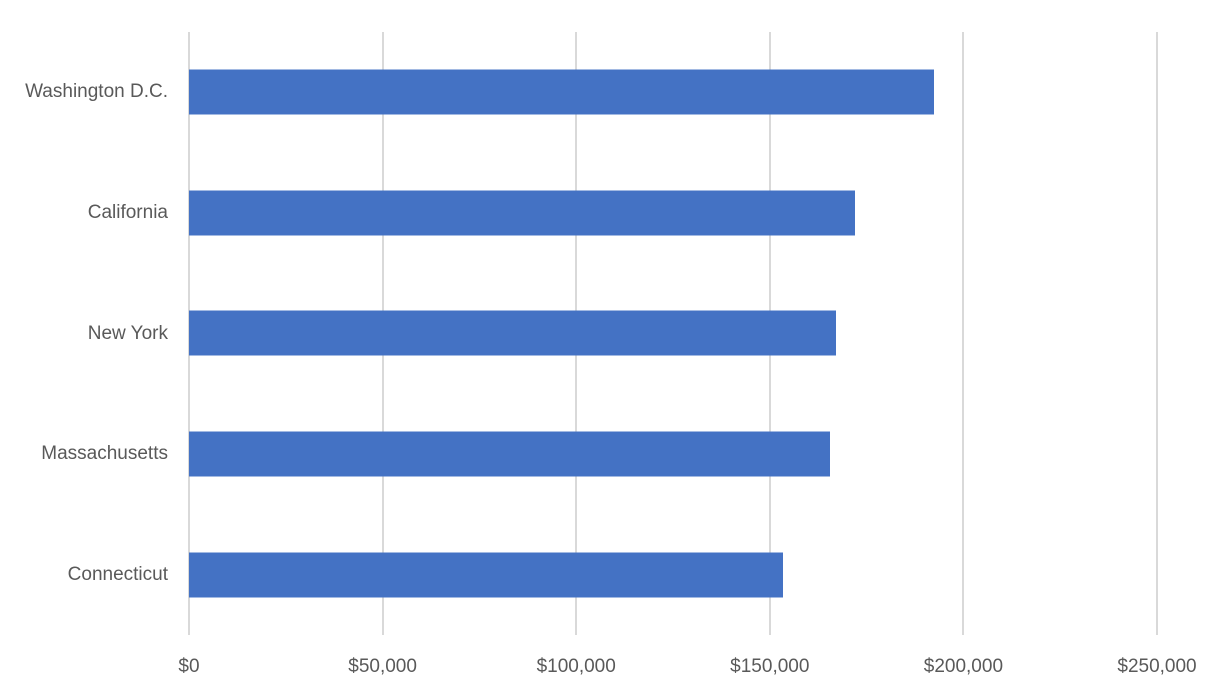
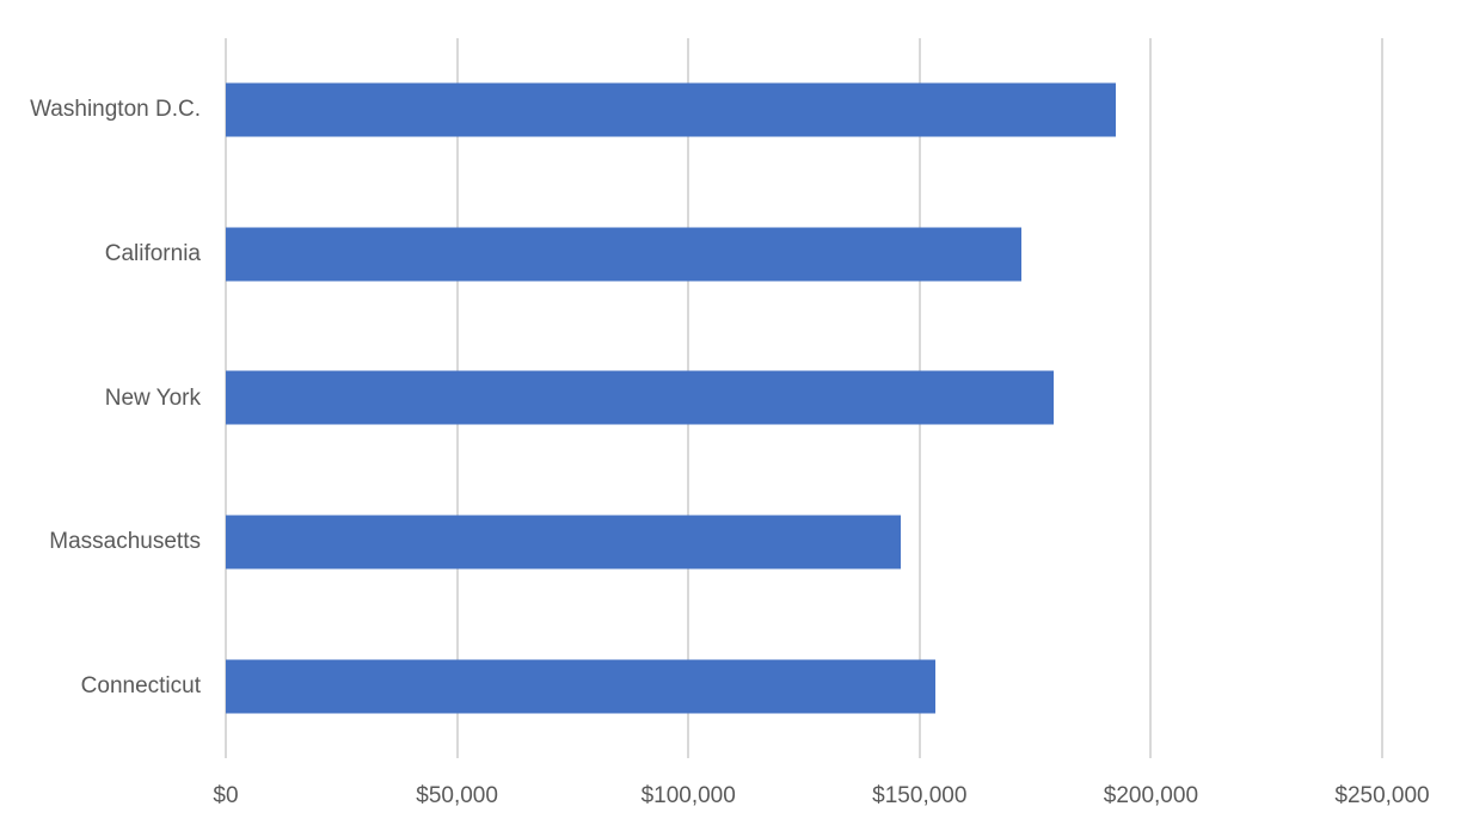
New York: $167000 -> $179000
Massachusetts: $166000 -> $146000
